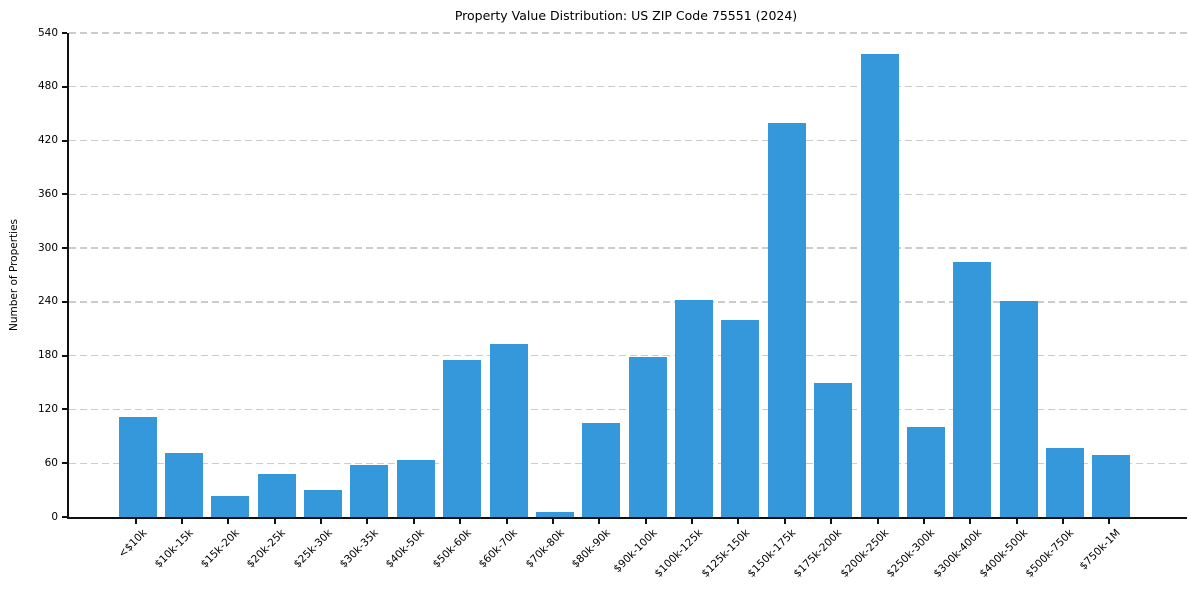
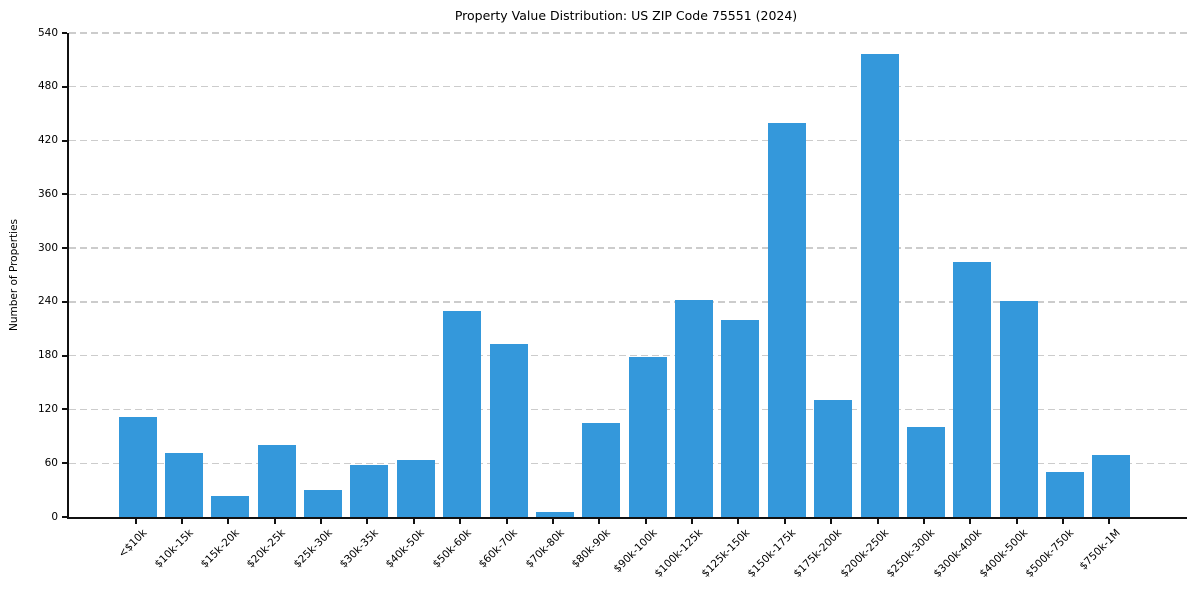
$20k-25k: 50 -> 80
$50k-60k: 180 -> 230
$175k-200k: 150 -> 130
$500k-750k: 80 -> 50
